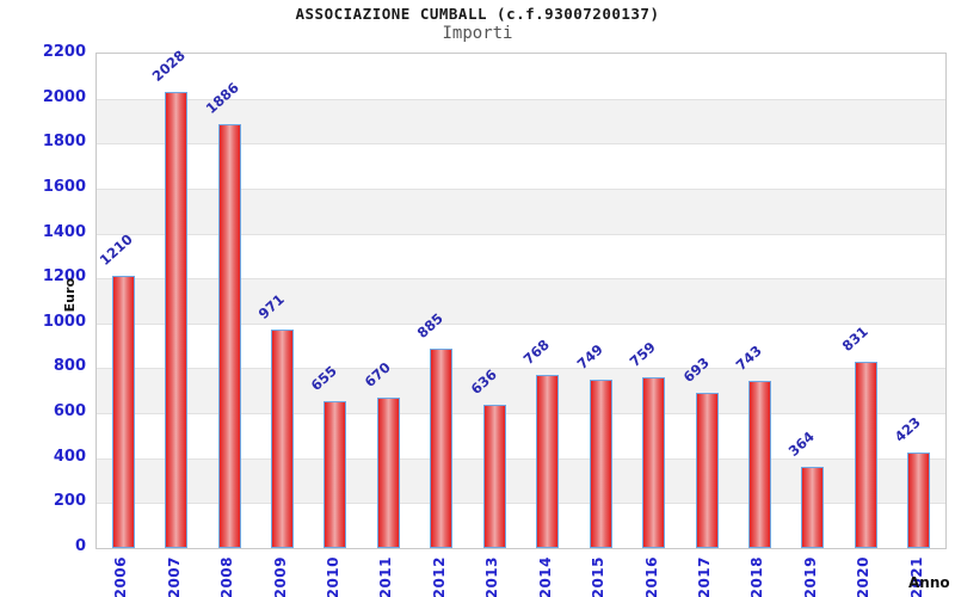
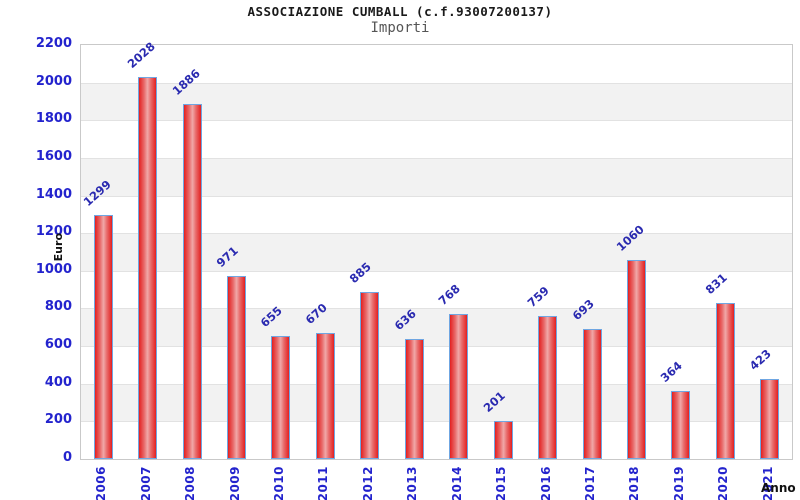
2006: 1210 -> 1299
2015: 749 -> 201
2018: 743 -> 1060
